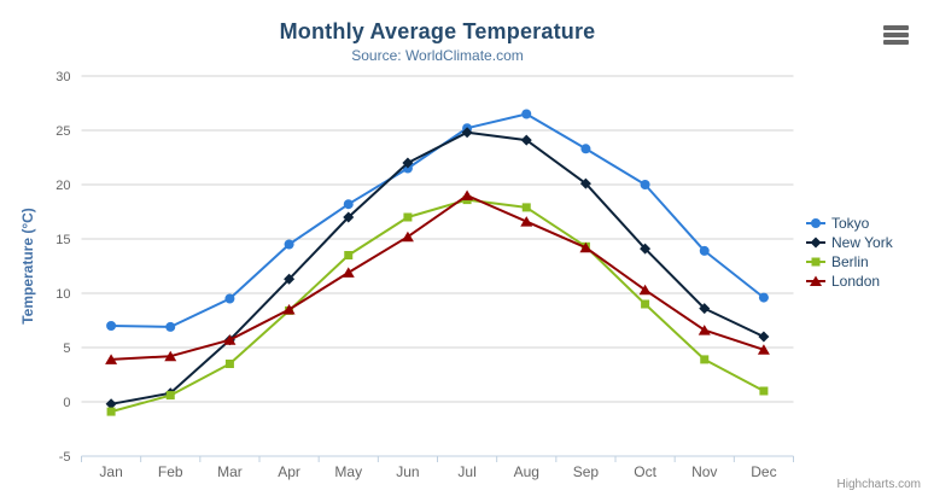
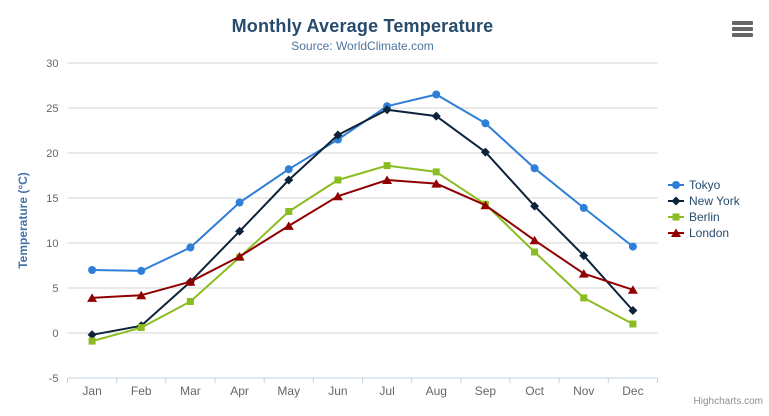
London/Jul: 19 -> 17
Tokyo/Oct: 20 -> 18
New York/Dec: 6 -> 2
